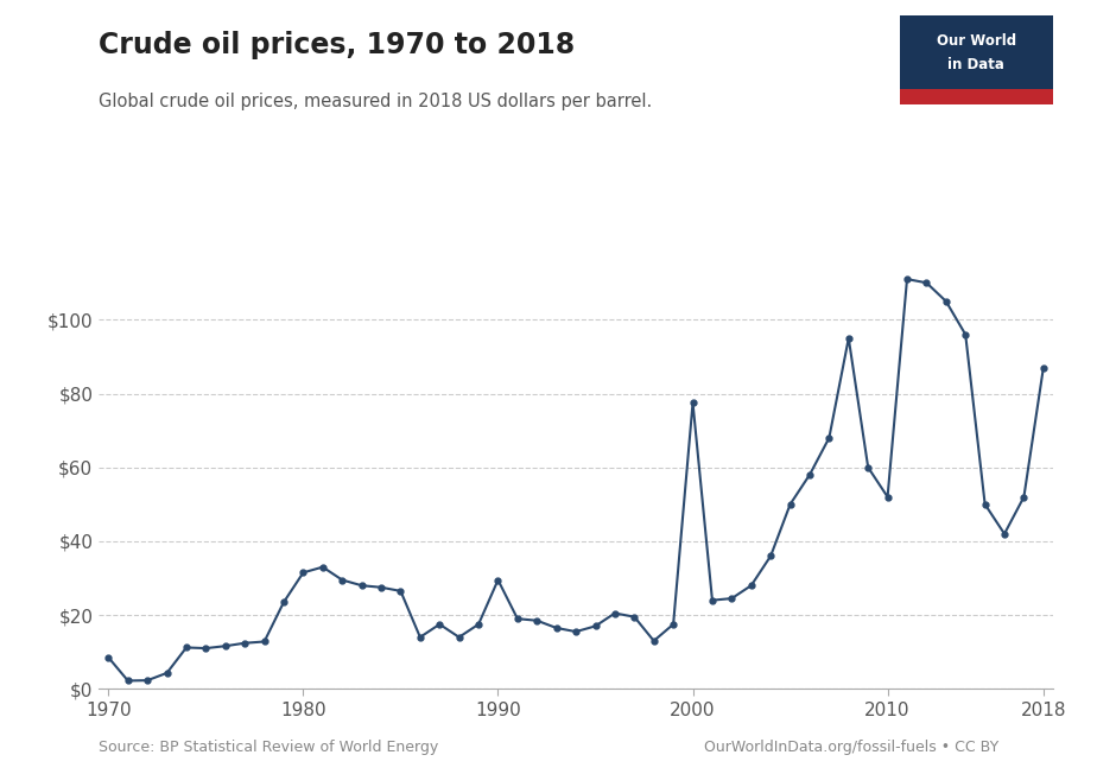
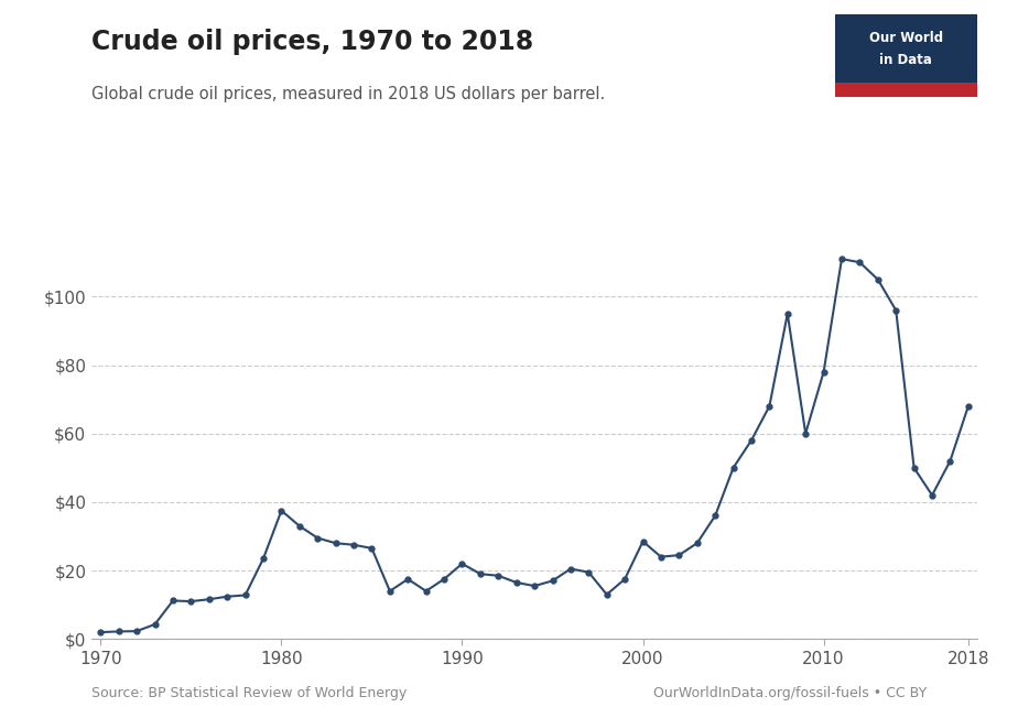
1970: $8.5 -> $2.0
1980: $31.5 -> $37.5
1990: $29.5 -> $22.0
2000: $77.5 -> $28.5
2010: $52.0 -> $78.0
2018: $87.0 -> $68.0
